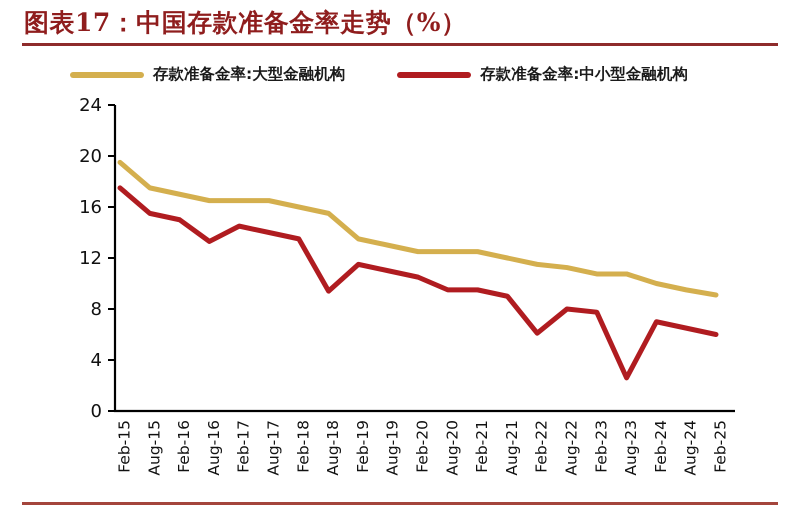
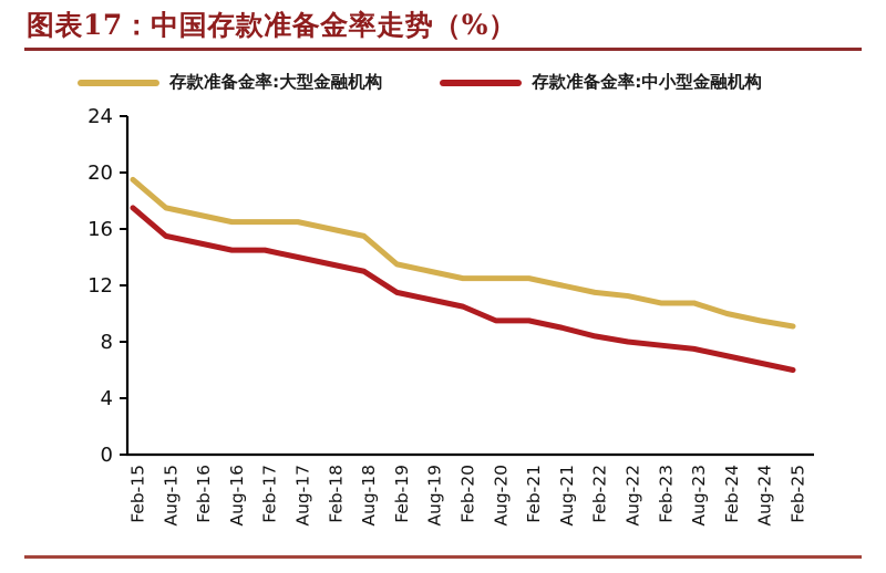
存款准备金率:中小型金融机构/Aug-16: 13.3 -> 14.5
存款准备金率:中小型金融机构/Aug-18: 9.4 -> 13.0
存款准备金率:中小型金融机构/Feb-22: 6.1 -> 8.4
存款准备金率:中小型金融机构/Aug-23: 2.6 -> 7.5
